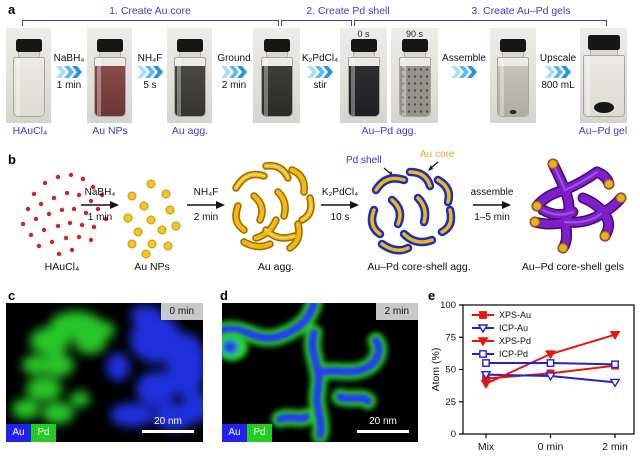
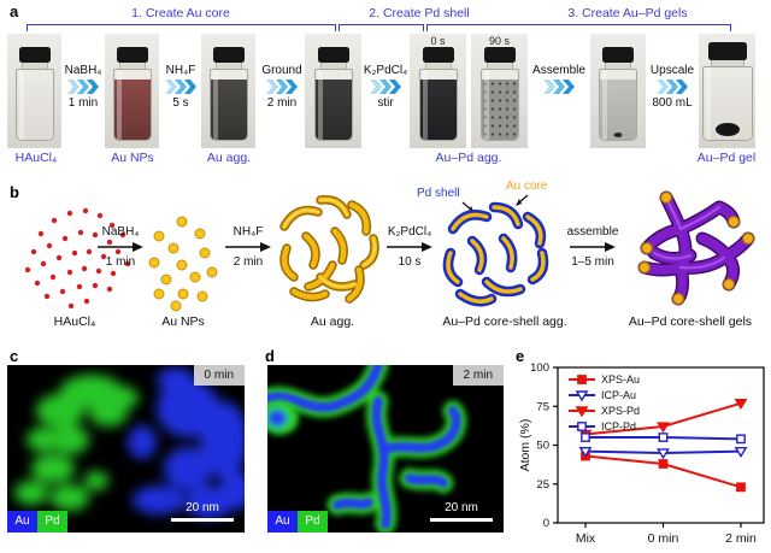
XPS-Pd/Mix: 39 -> 57
XPS-Au/0 min: 47 -> 38
XPS-Au/2 min: 53 -> 23
ICP-Au/2 min: 40 -> 46
